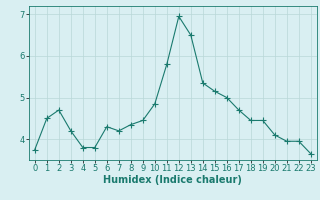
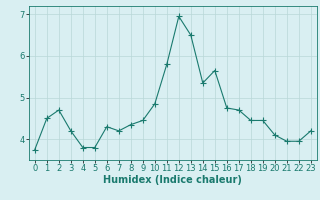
15: 5.15 -> 5.65
16: 5.00 -> 4.75
23: 3.65 -> 4.20
